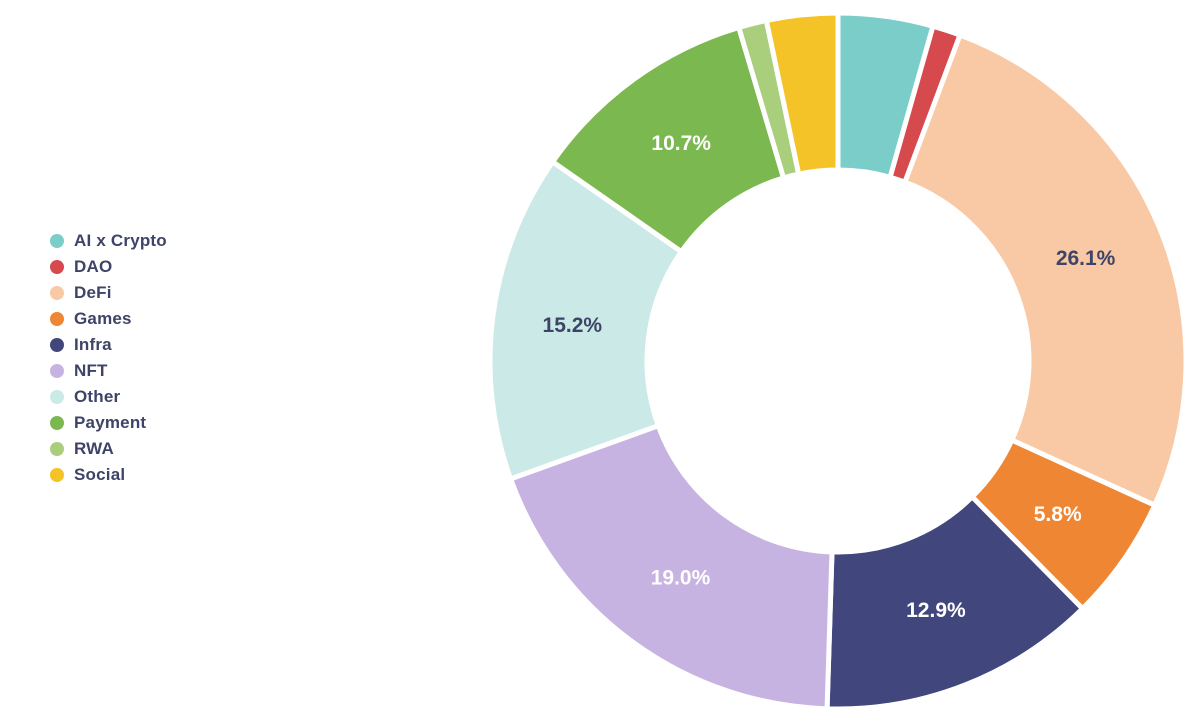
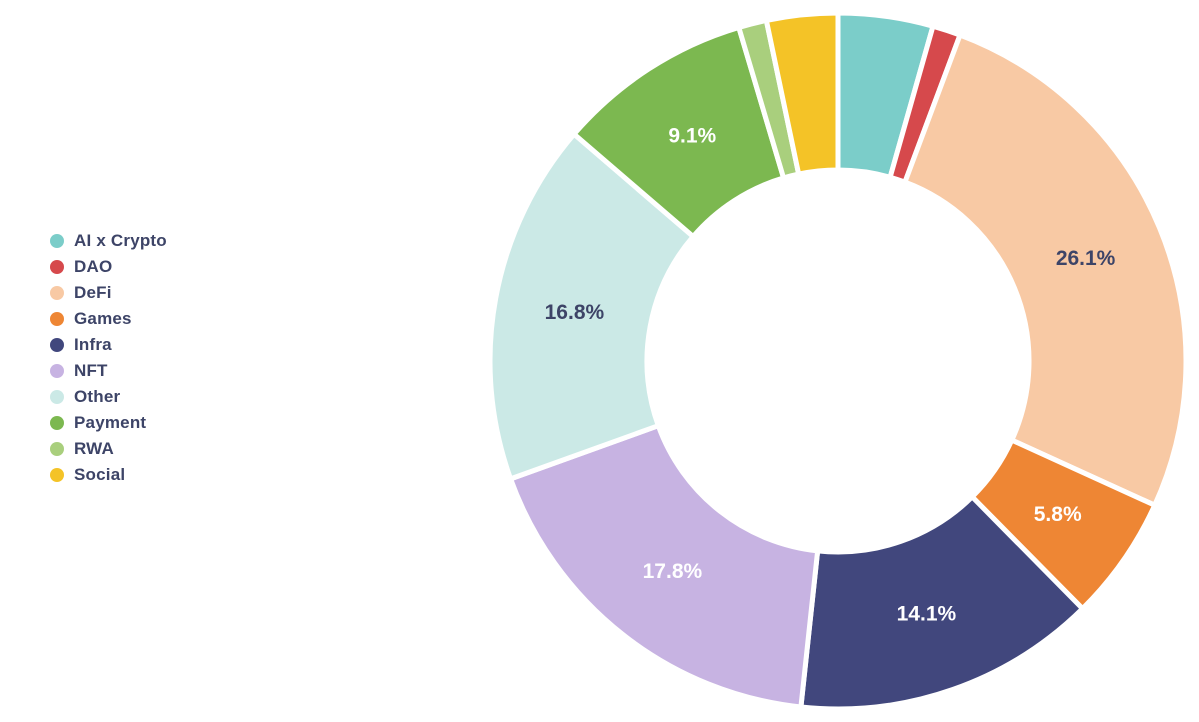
Infra: 12.9% -> 14.1%
NFT: 19.0% -> 17.8%
Other: 15.2% -> 16.8%
Payment: 10.7% -> 9.1%
